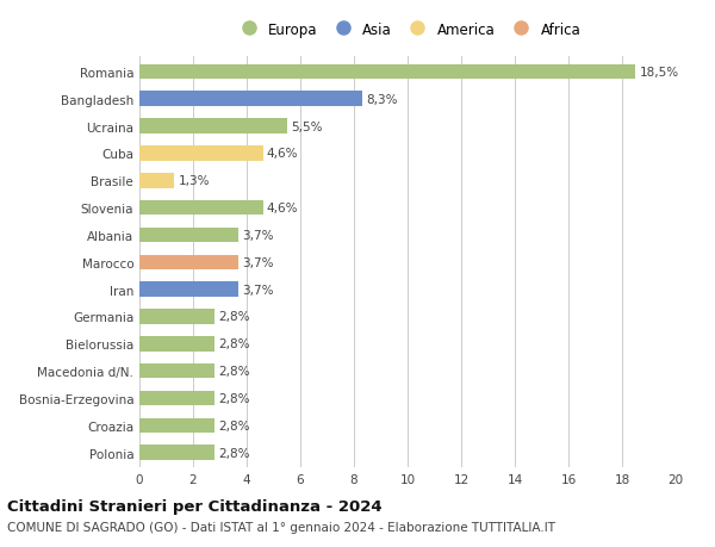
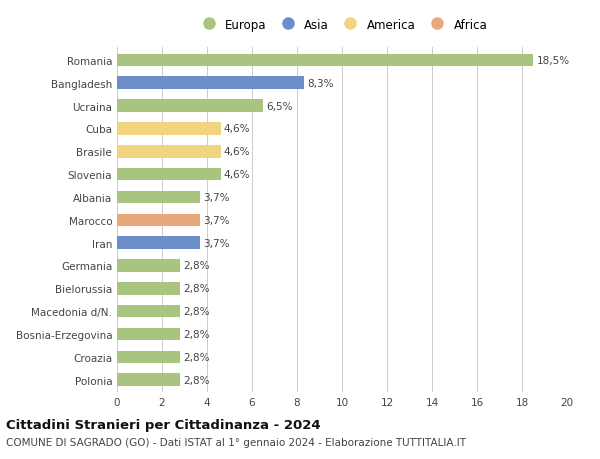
Ucraina: 5,5% -> 6,5%
Brasile: 1,3% -> 4,6%
